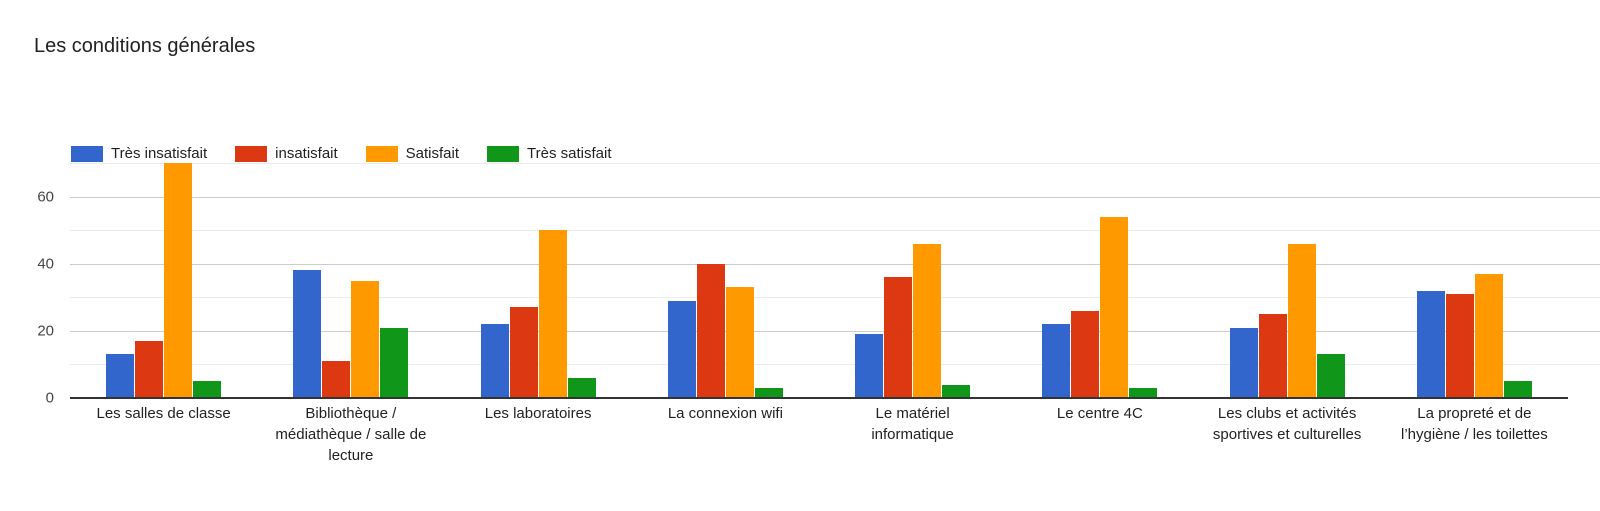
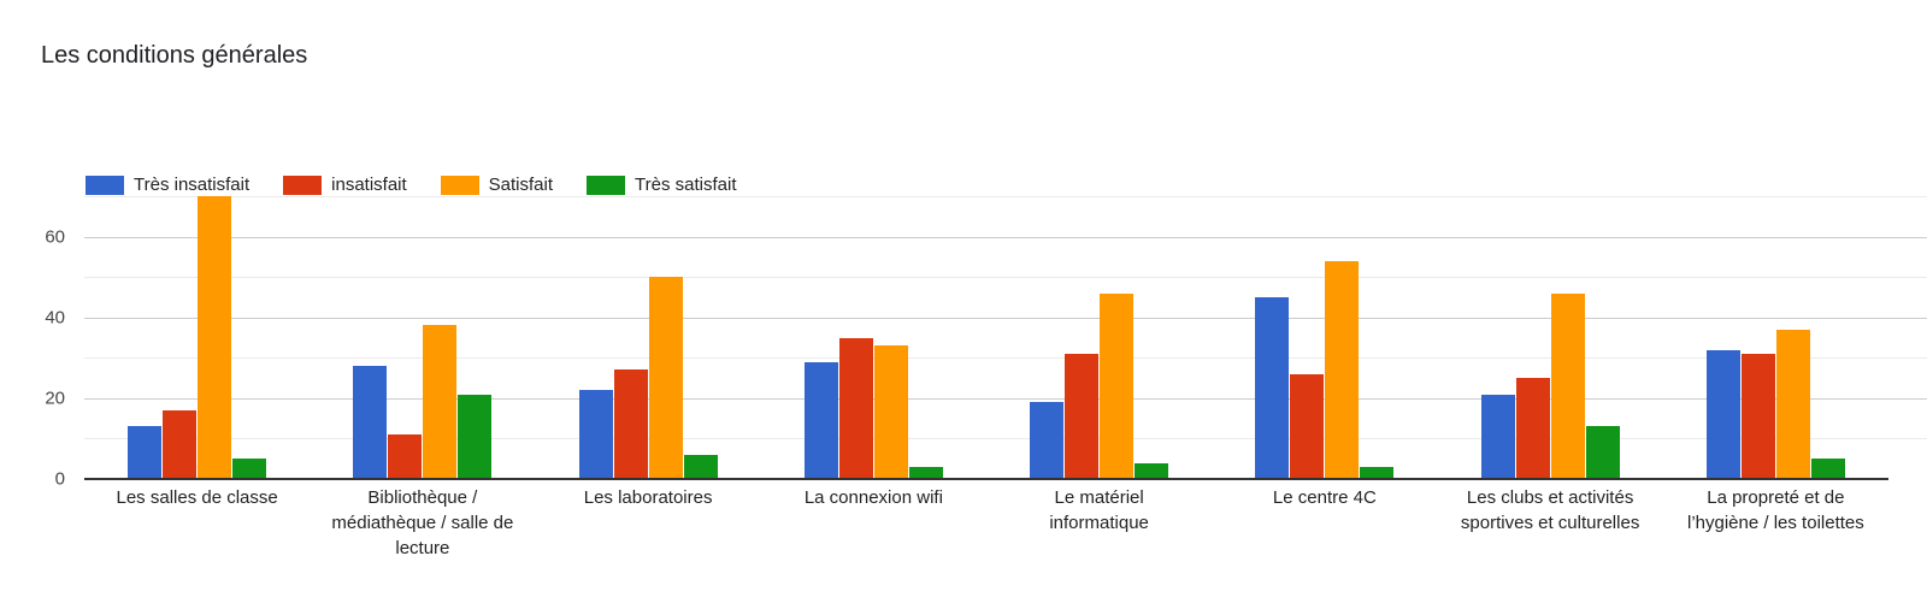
Très insatisfait/Bibliothèque / médiathèque / salle de lecture: 38 -> 28
Satisfait/Bibliothèque / médiathèque / salle de lecture: 35 -> 38
insatisfait/La connexion wifi: 40 -> 35
insatisfait/Le matériel informatique: 36 -> 31
Très insatisfait/Le centre 4C: 22 -> 45
